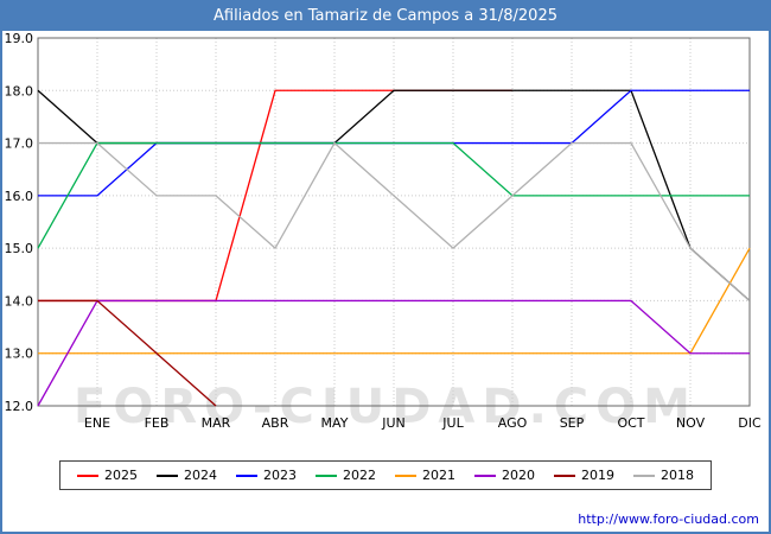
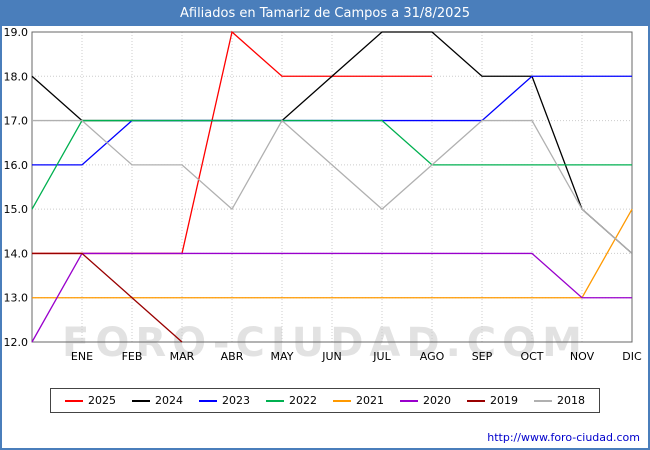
2025/ABR: 18 -> 19
2024/JUL: 18 -> 19
2024/AGO: 18 -> 19
